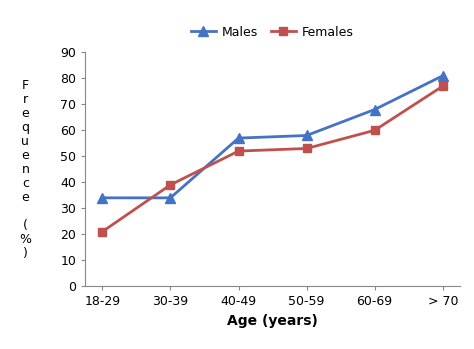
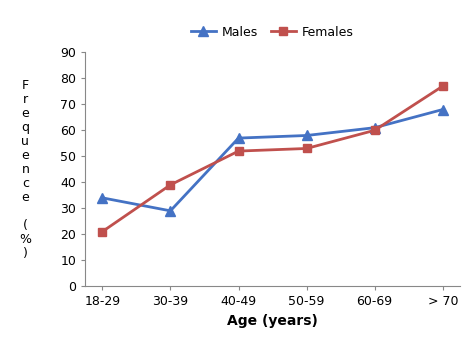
Males/30-39: 34 -> 29
Males/60-69: 68 -> 61
Males/> 70: 81 -> 68
